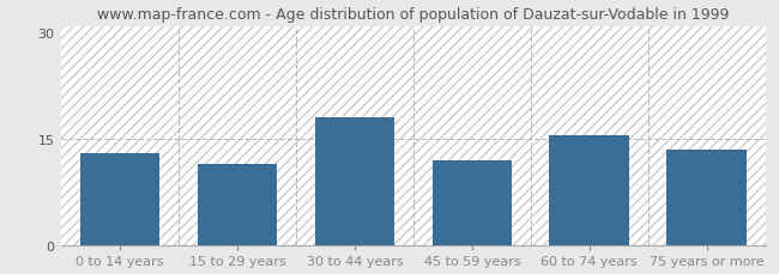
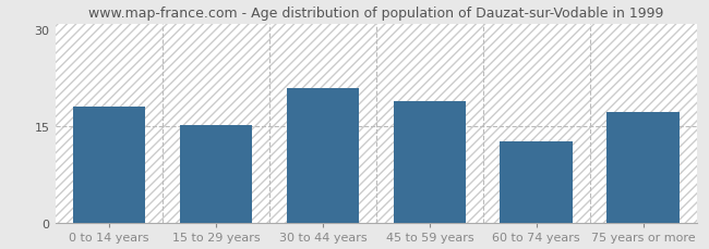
0 to 14 years: 13.0 -> 18.0
15 to 29 years: 11.5 -> 15.2
30 to 44 years: 18.0 -> 21.0
45 to 59 years: 12.0 -> 19.0
60 to 74 years: 15.5 -> 12.6
75 years or more: 13.5 -> 17.2
